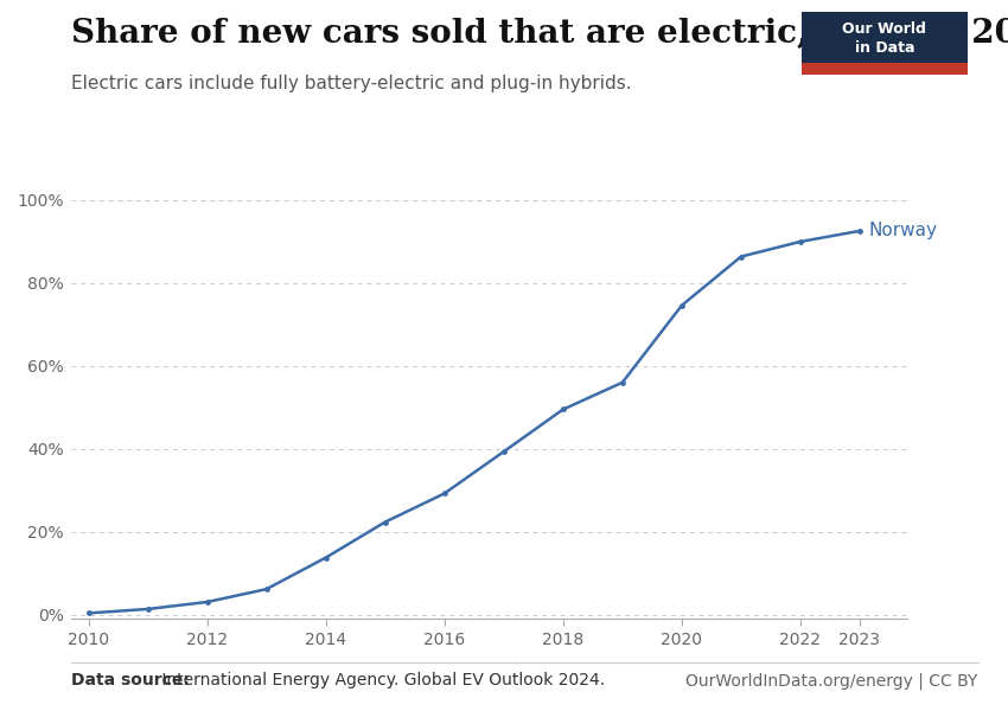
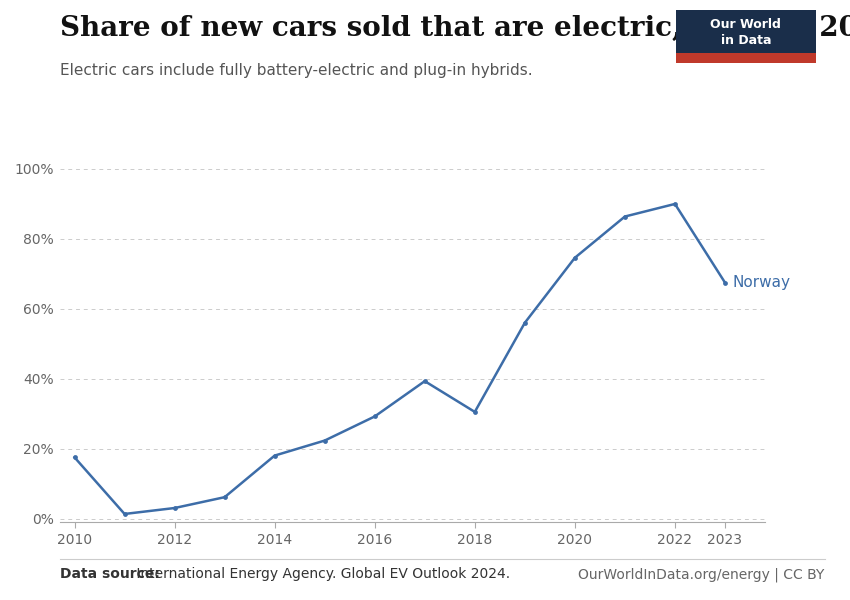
2010: 0.3% -> 17.5%
2014: 13.7% -> 18.0%
2018: 49.5% -> 30.5%
2023: 92.6% -> 67.5%
